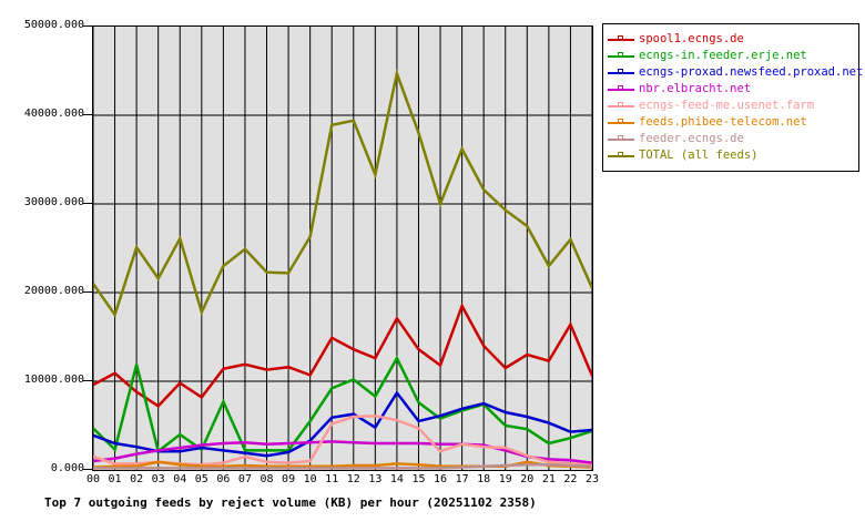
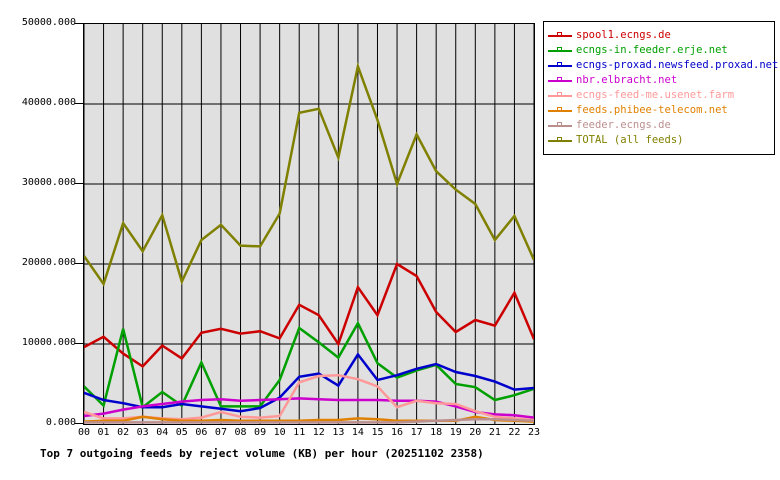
ecngs-in.feeder.erje.net/11: 9000 -> 12000
spool1.ecngs.de/13: 13000 -> 10000
spool1.ecngs.de/16: 12000 -> 20000
